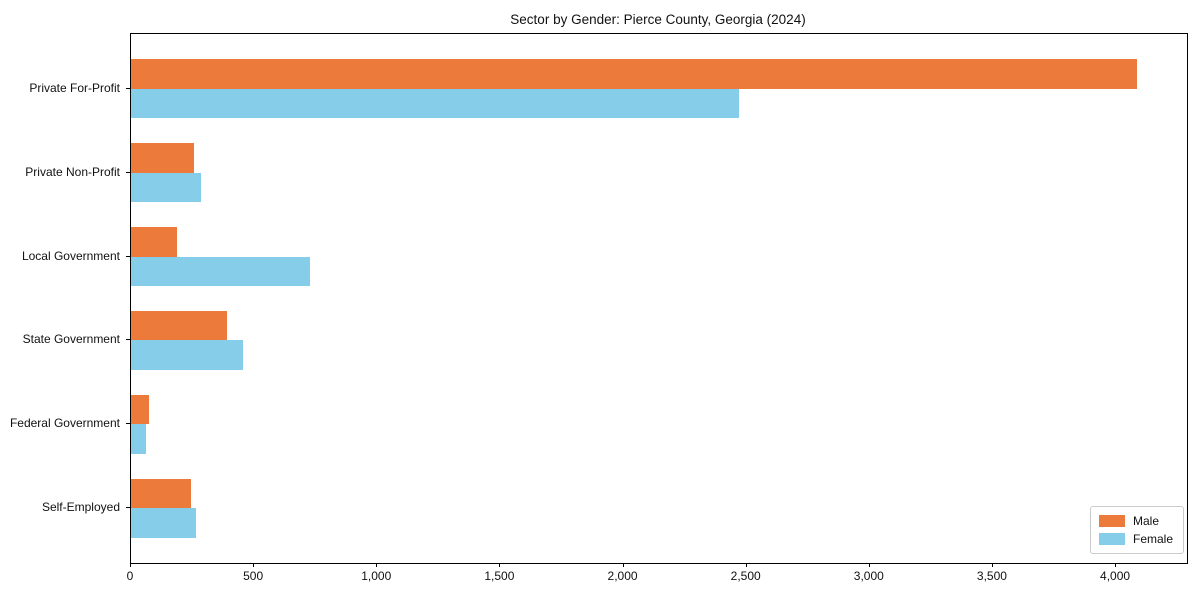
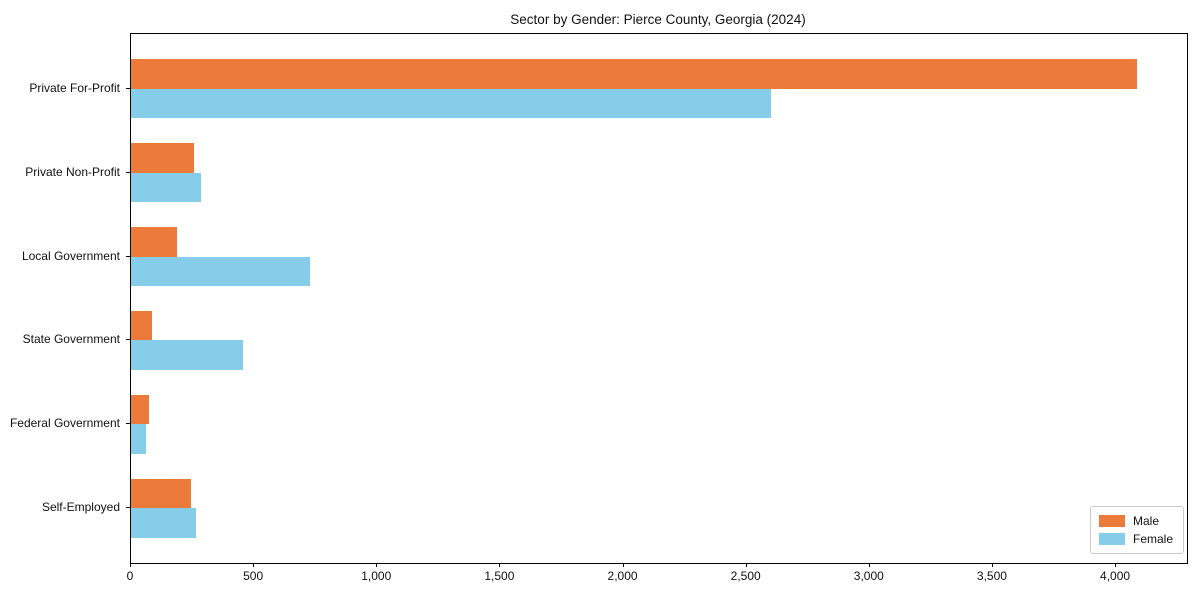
Female/Private For-Profit: 2470 -> 2600
Male/State Government: 390 -> 80
